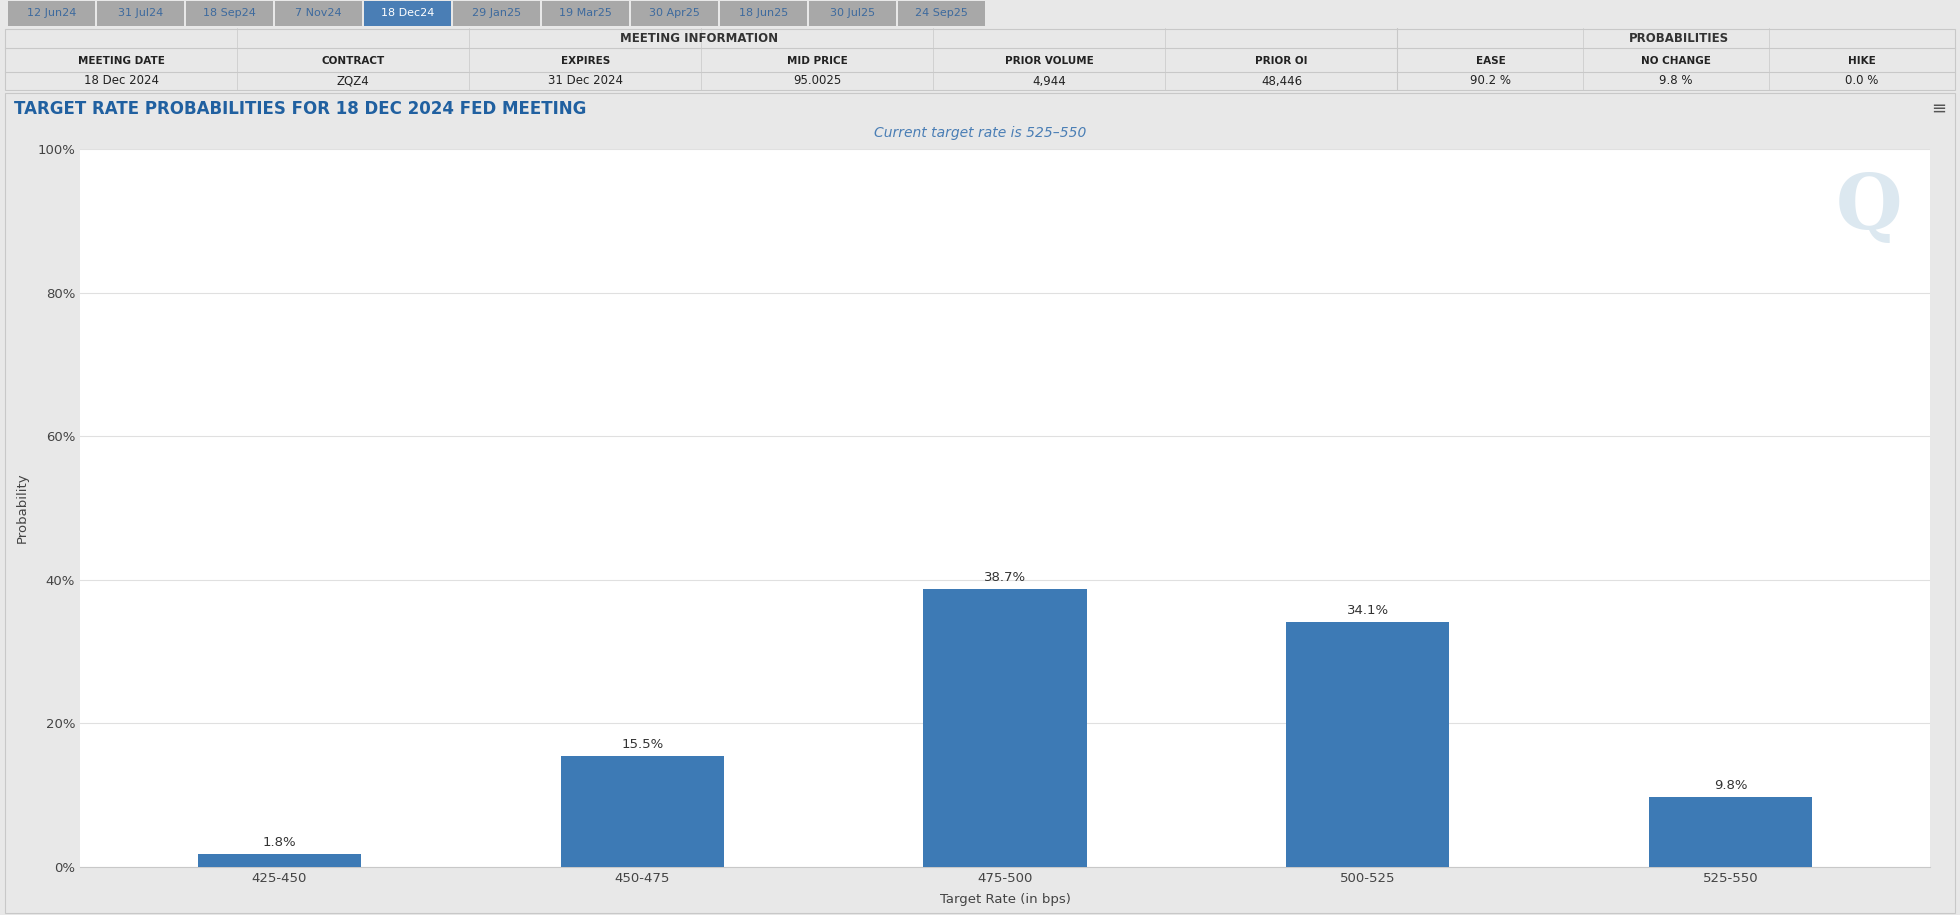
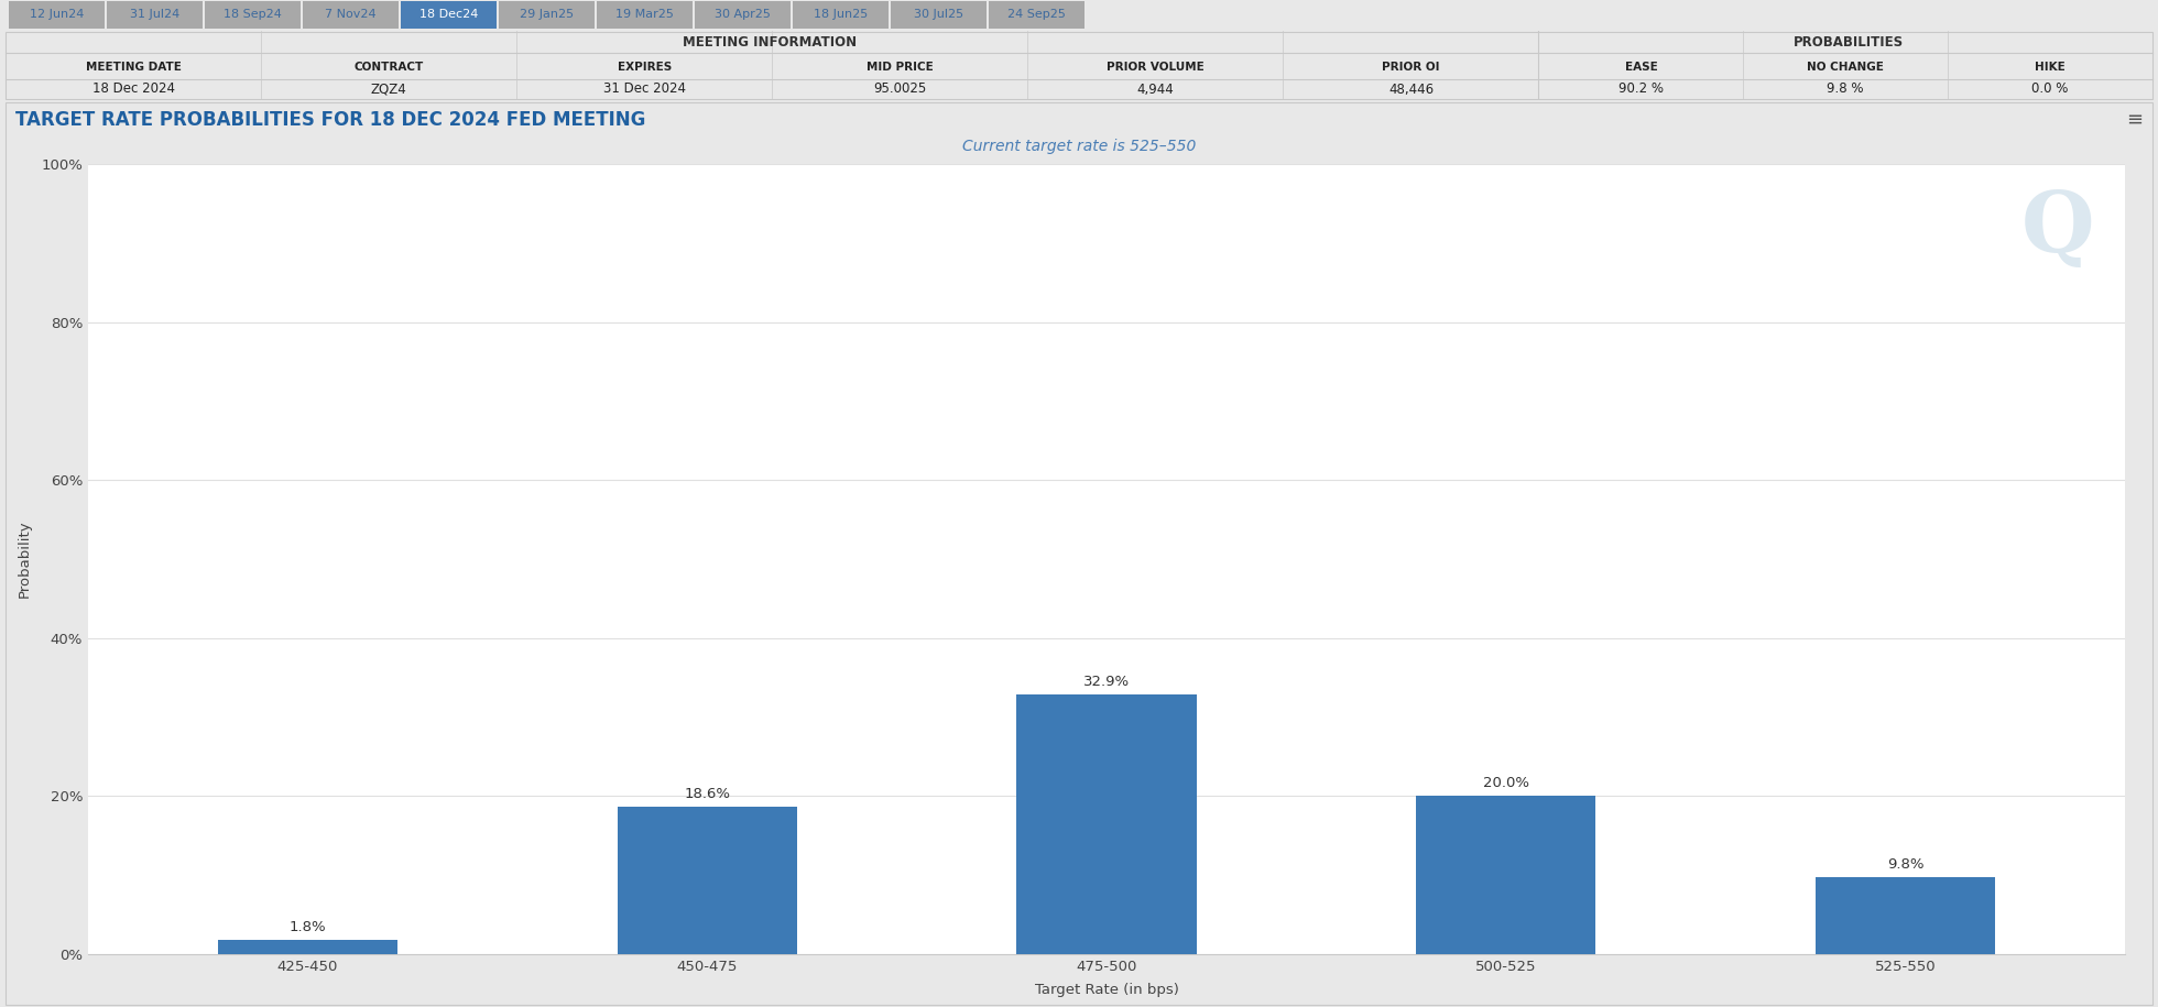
450-475: 15.5% -> 18.6%
475-500: 38.7% -> 32.9%
500-525: 34.1% -> 20.0%
